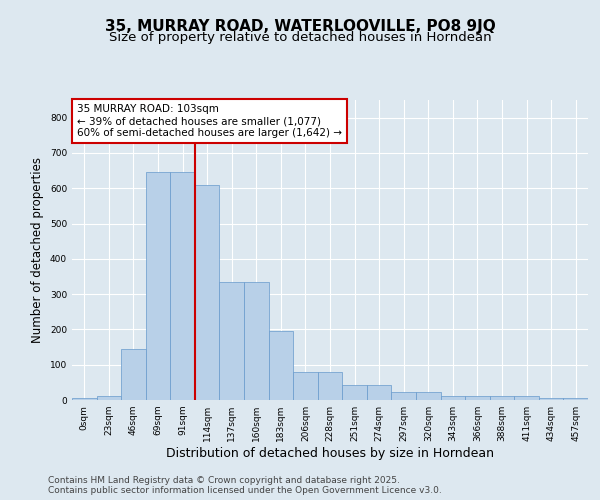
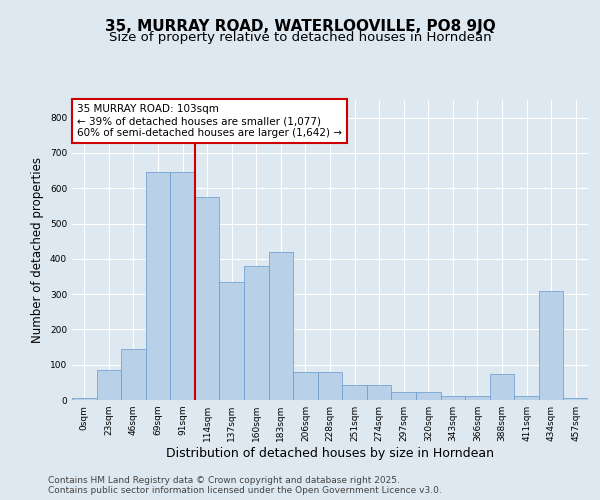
23sqm: 10 -> 85
114sqm: 610 -> 575
160sqm: 335 -> 380
183sqm: 195 -> 420
388sqm: 10 -> 75
434sqm: 5 -> 310
